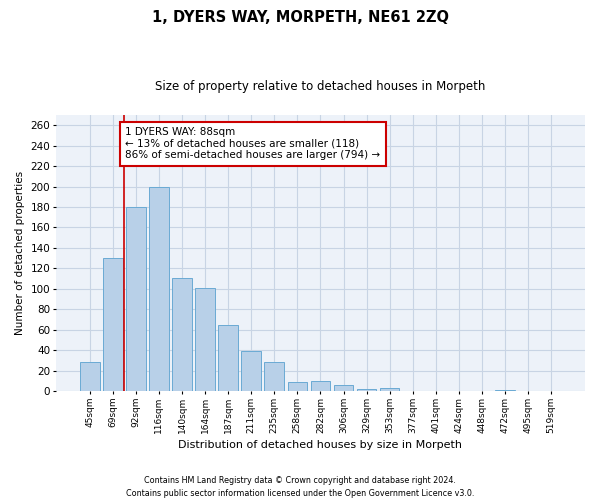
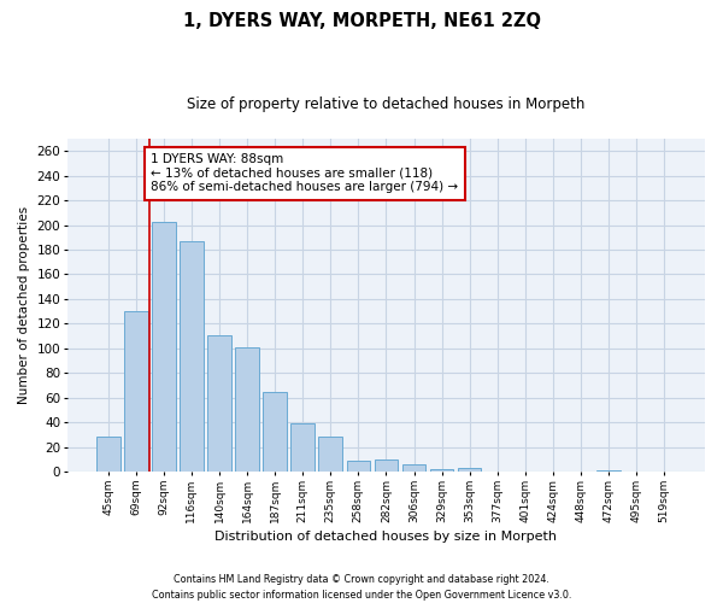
92sqm: 180 -> 203
116sqm: 200 -> 187
